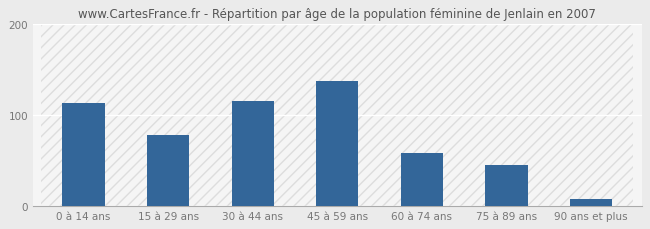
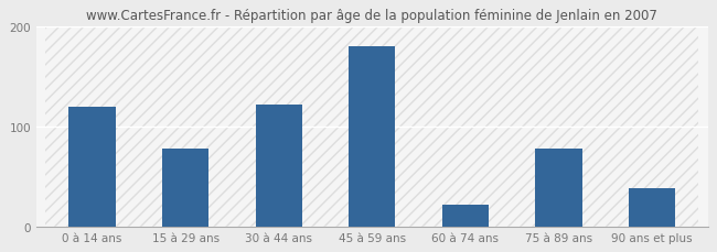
0 à 14 ans: 113 -> 120
30 à 44 ans: 115 -> 122
45 à 59 ans: 138 -> 180
60 à 74 ans: 58 -> 22
75 à 89 ans: 45 -> 78
90 ans et plus: 7 -> 38
